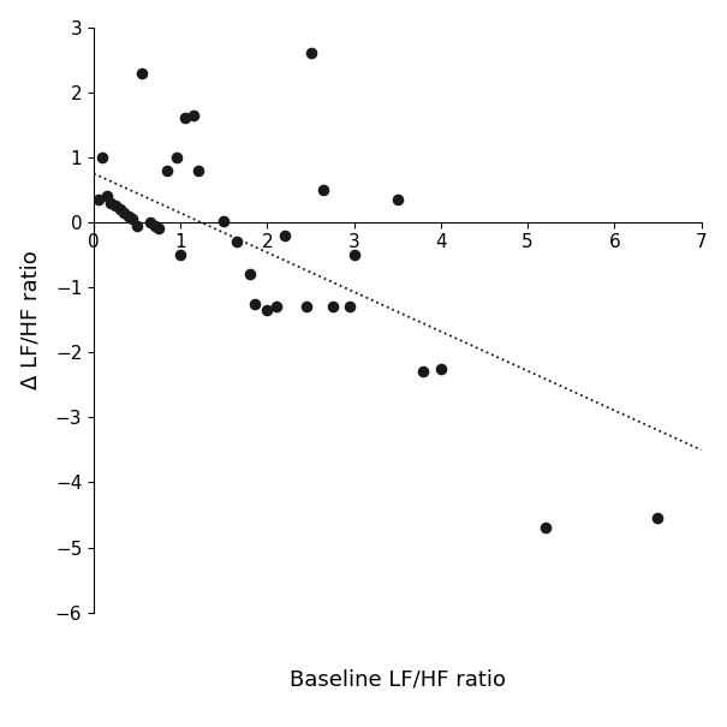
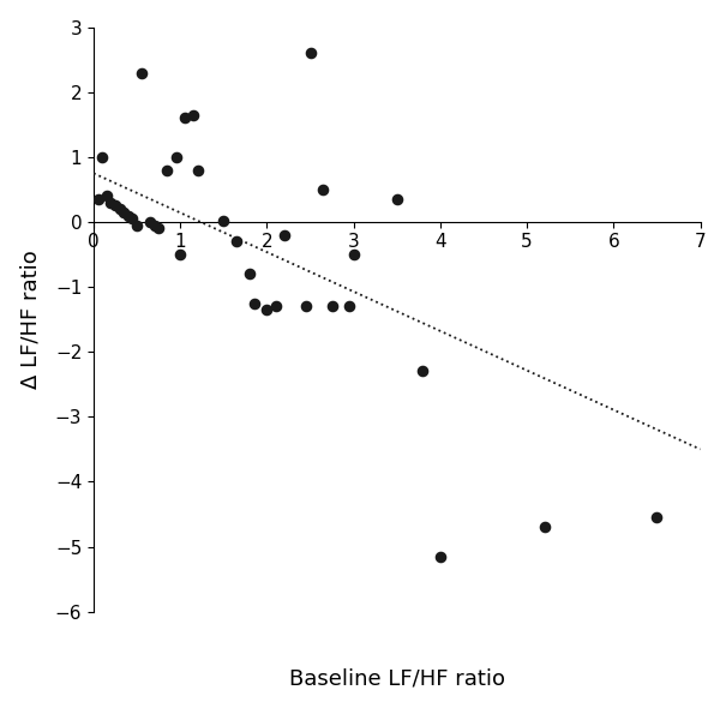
4: -2.25 -> -5.16
